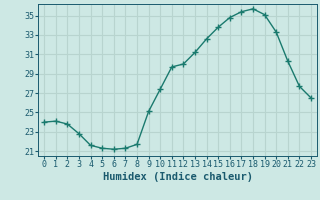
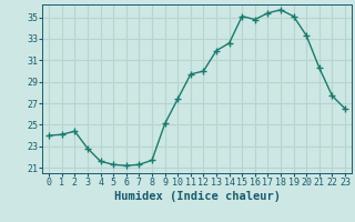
2: 23.8 -> 24.4
13: 31.2 -> 31.9
15: 33.8 -> 35.1
